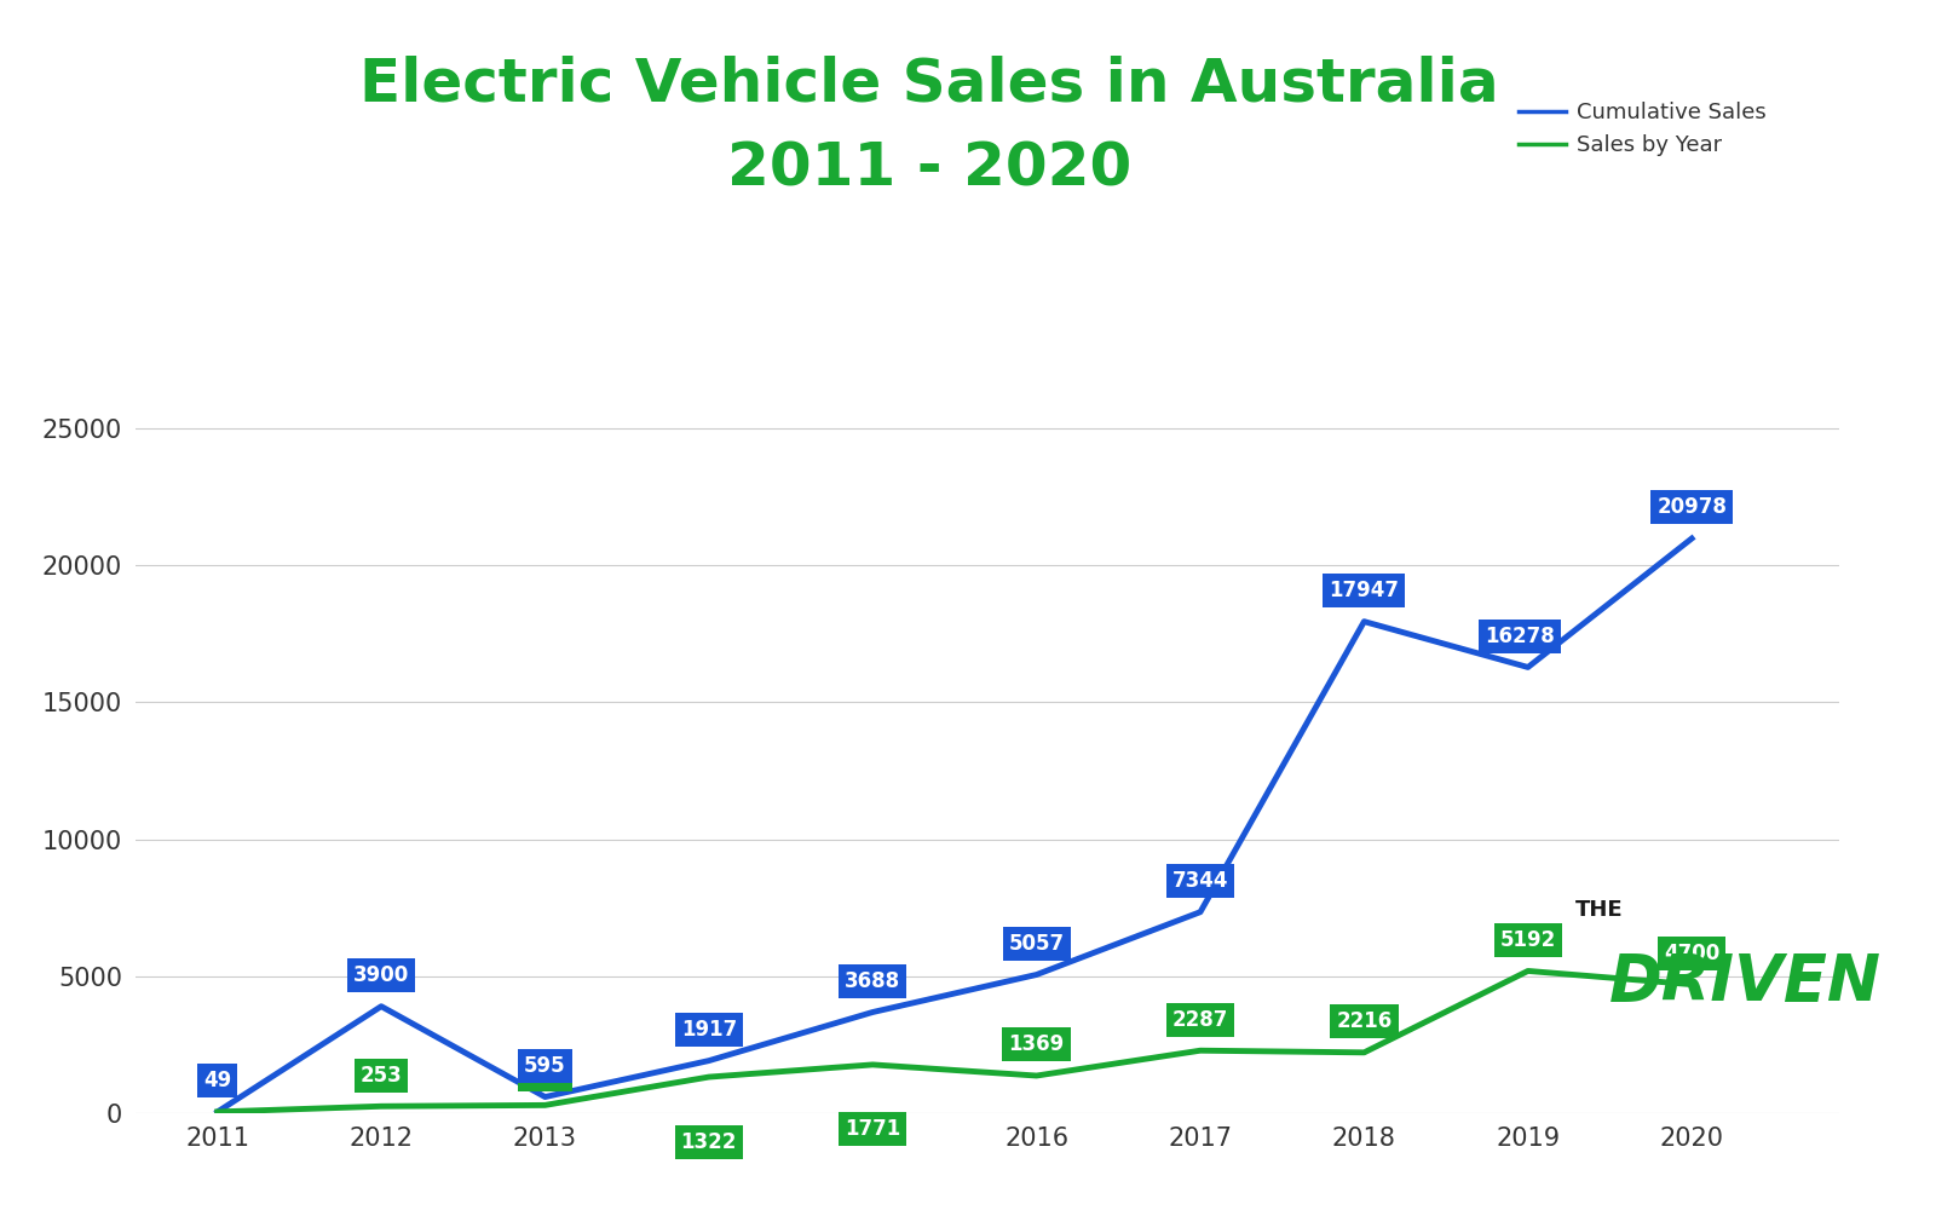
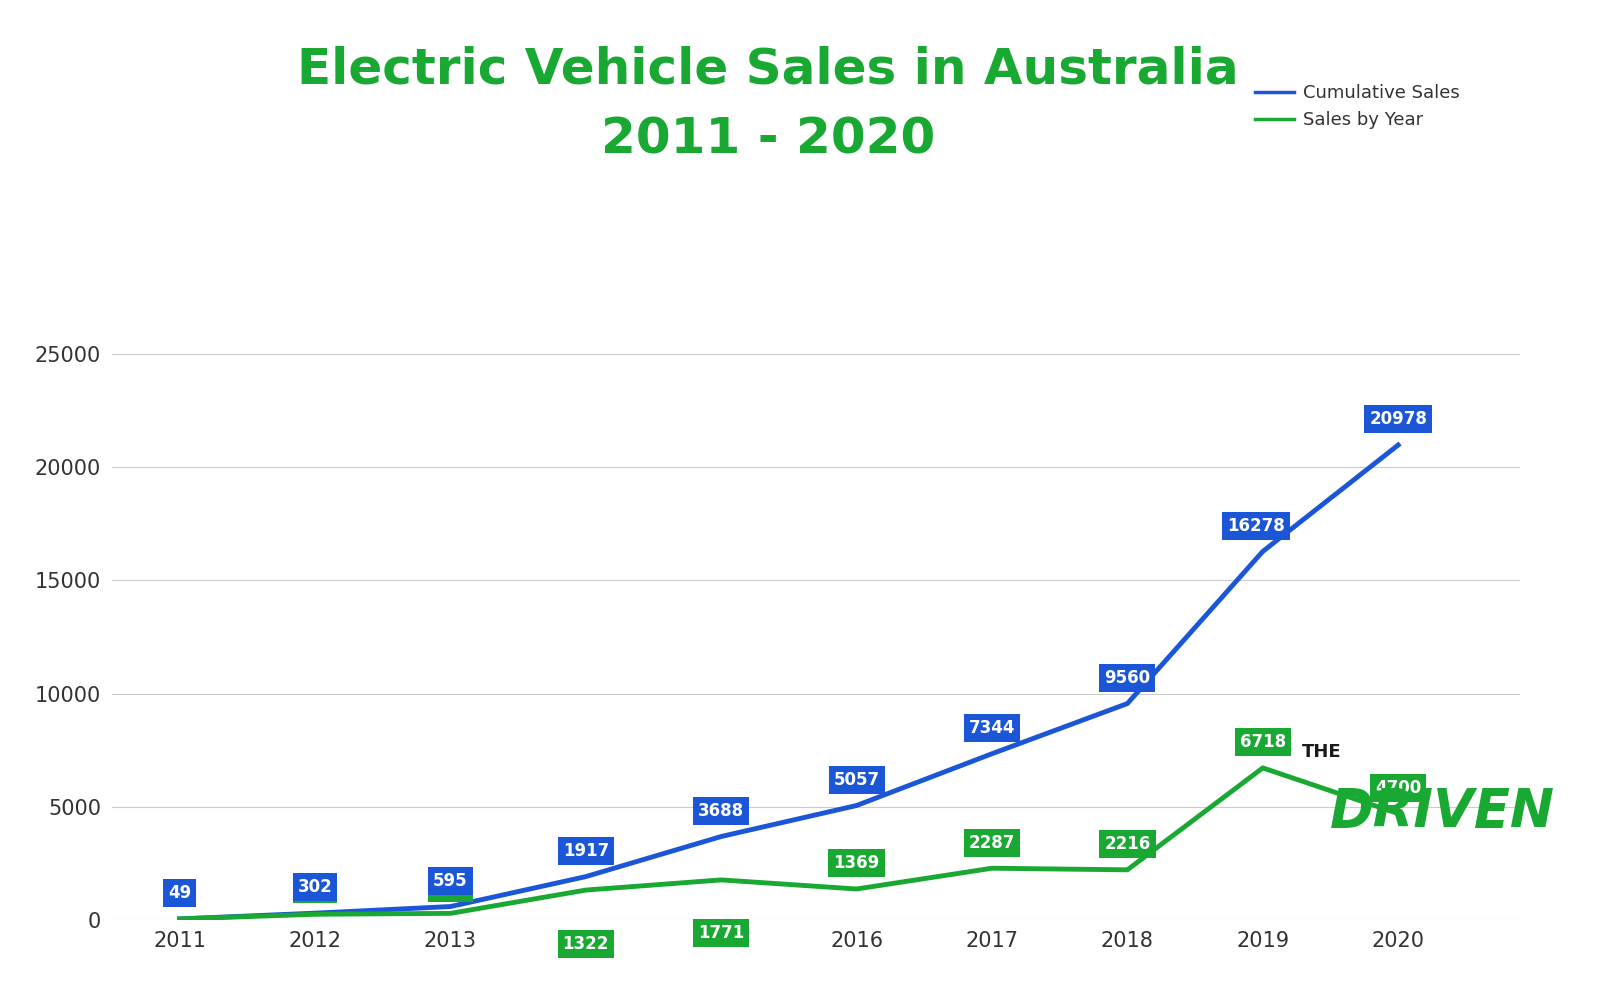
Cumulative Sales/2012: 3900 -> 300
Cumulative Sales/2018: 17947 -> 9560
Sales by Year/2019: 5192 -> 6718
